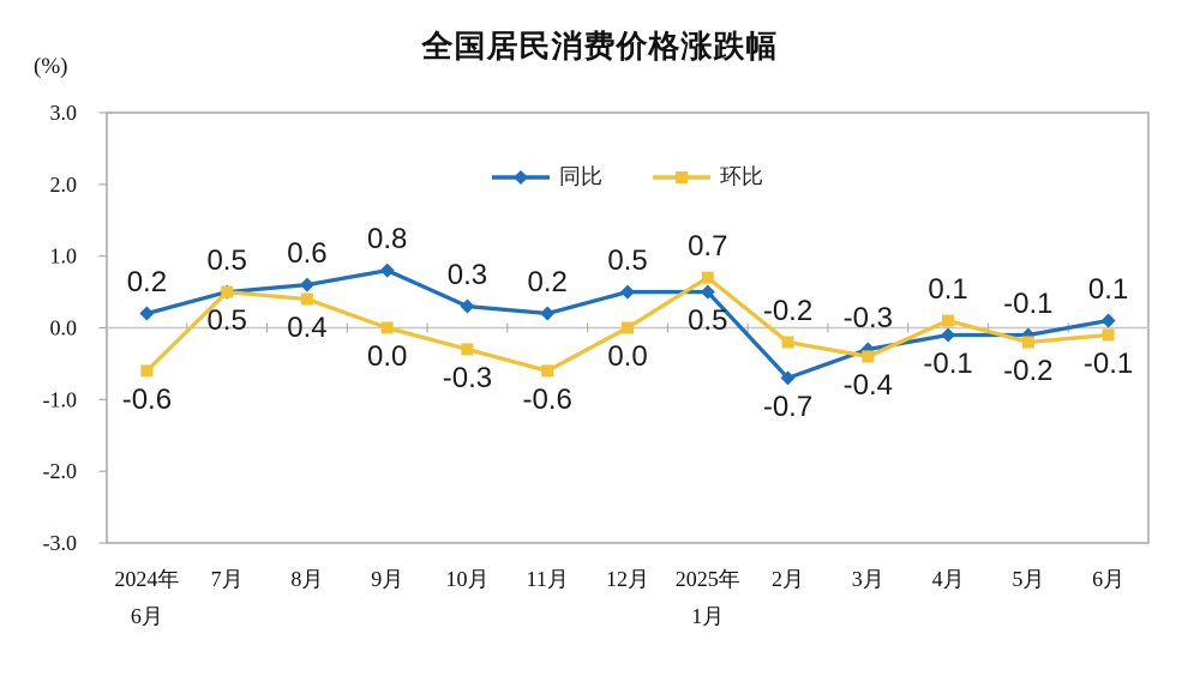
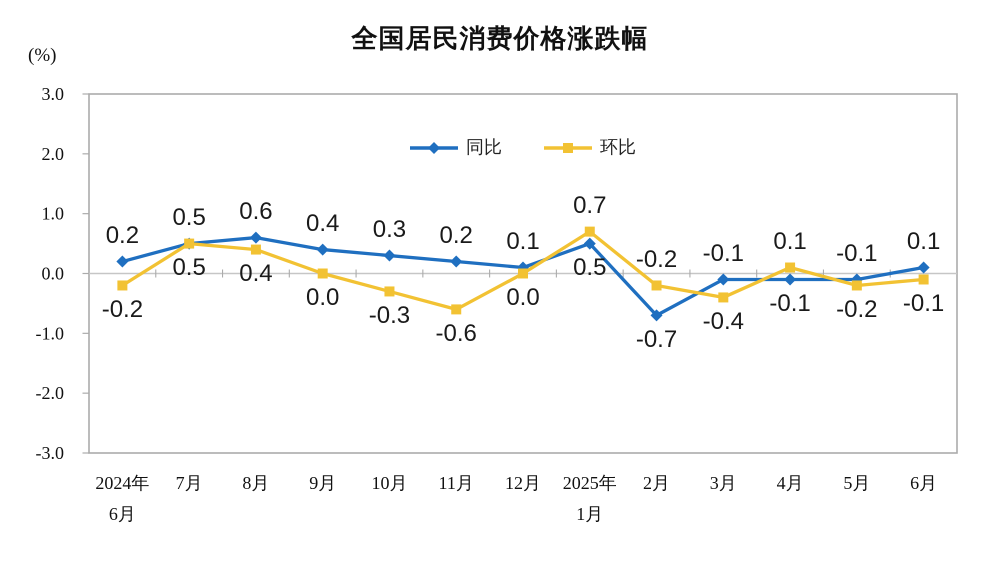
环比/2024年6月: -0.6 -> -0.2
同比/9月: 0.8 -> 0.4
同比/12月: 0.5 -> 0.1
同比/3月: -0.3 -> -0.1
